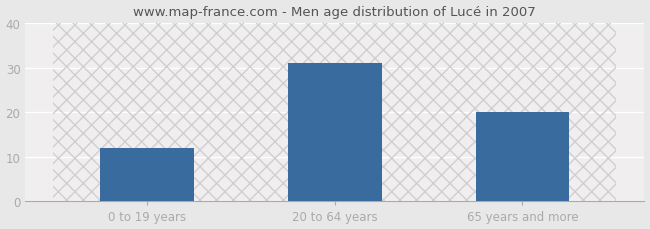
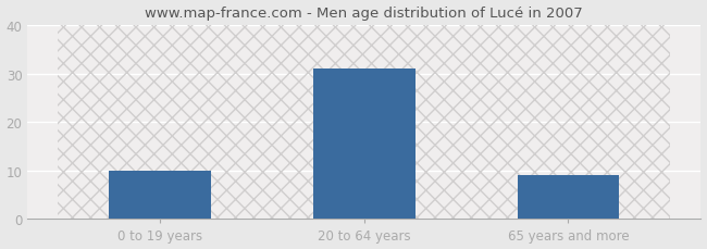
0 to 19 years: 12 -> 10
65 years and more: 20 -> 9
